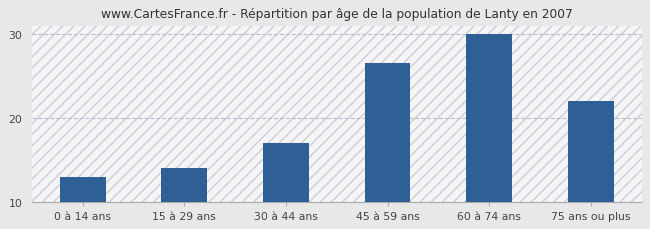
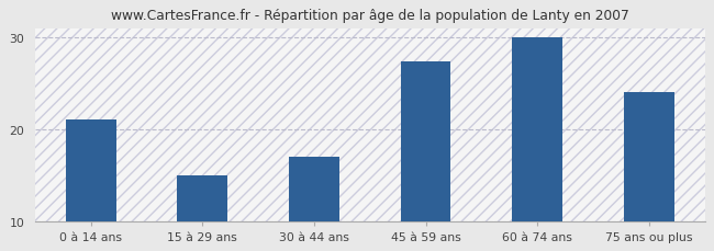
0 à 14 ans: 13.0 -> 21.0
15 à 29 ans: 14.0 -> 15.0
45 à 59 ans: 26.5 -> 27.4
75 ans ou plus: 22.0 -> 24.0
